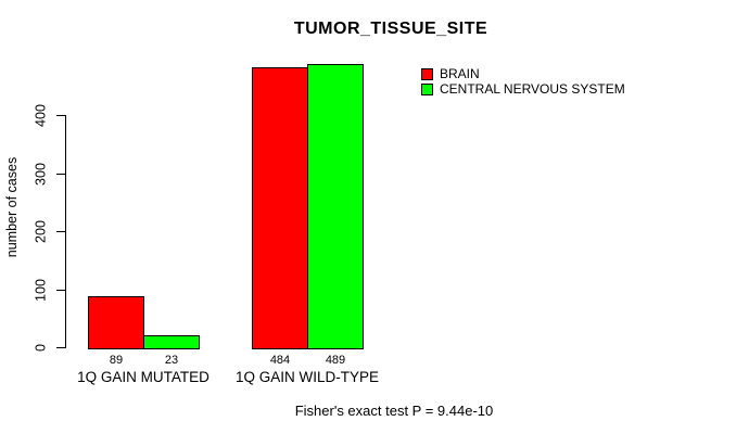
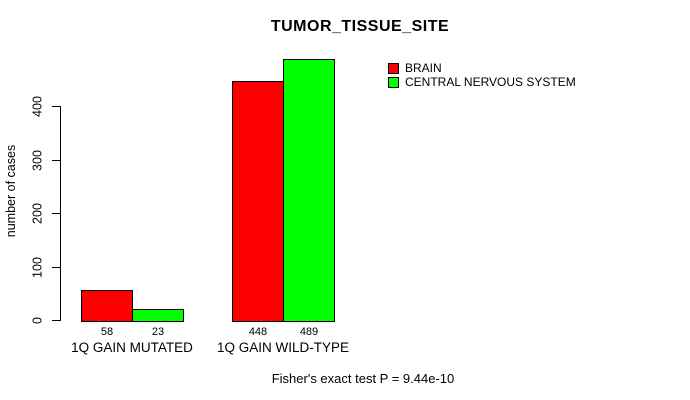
BRAIN/1Q GAIN MUTATED: 89 -> 58
BRAIN/1Q GAIN WILD-TYPE: 484 -> 448
